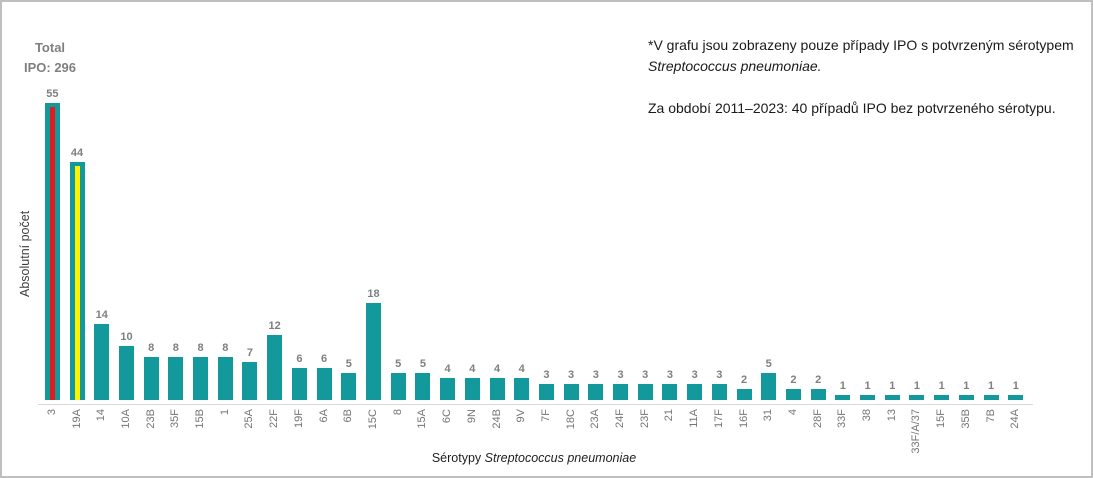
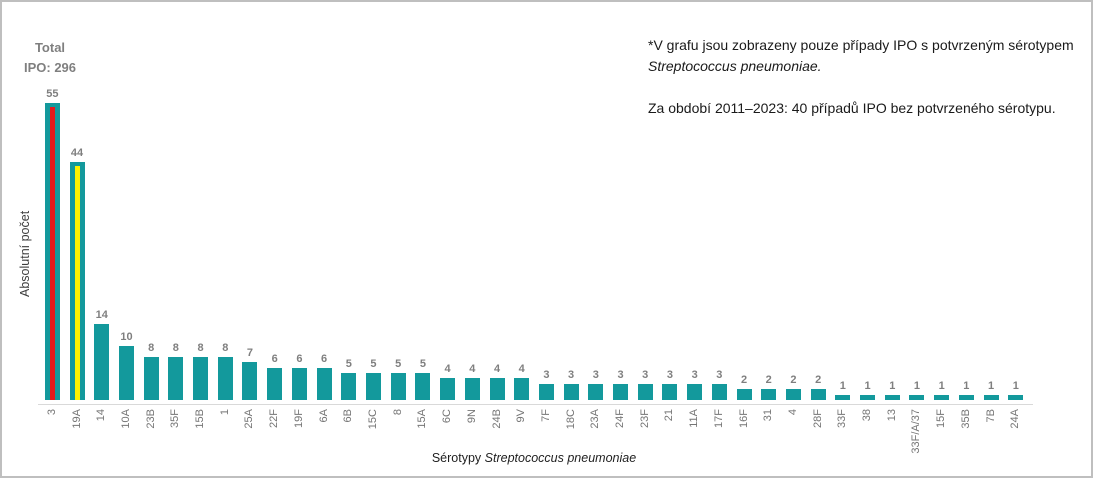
22F: 12 -> 6
15C: 18 -> 5
31: 5 -> 2
